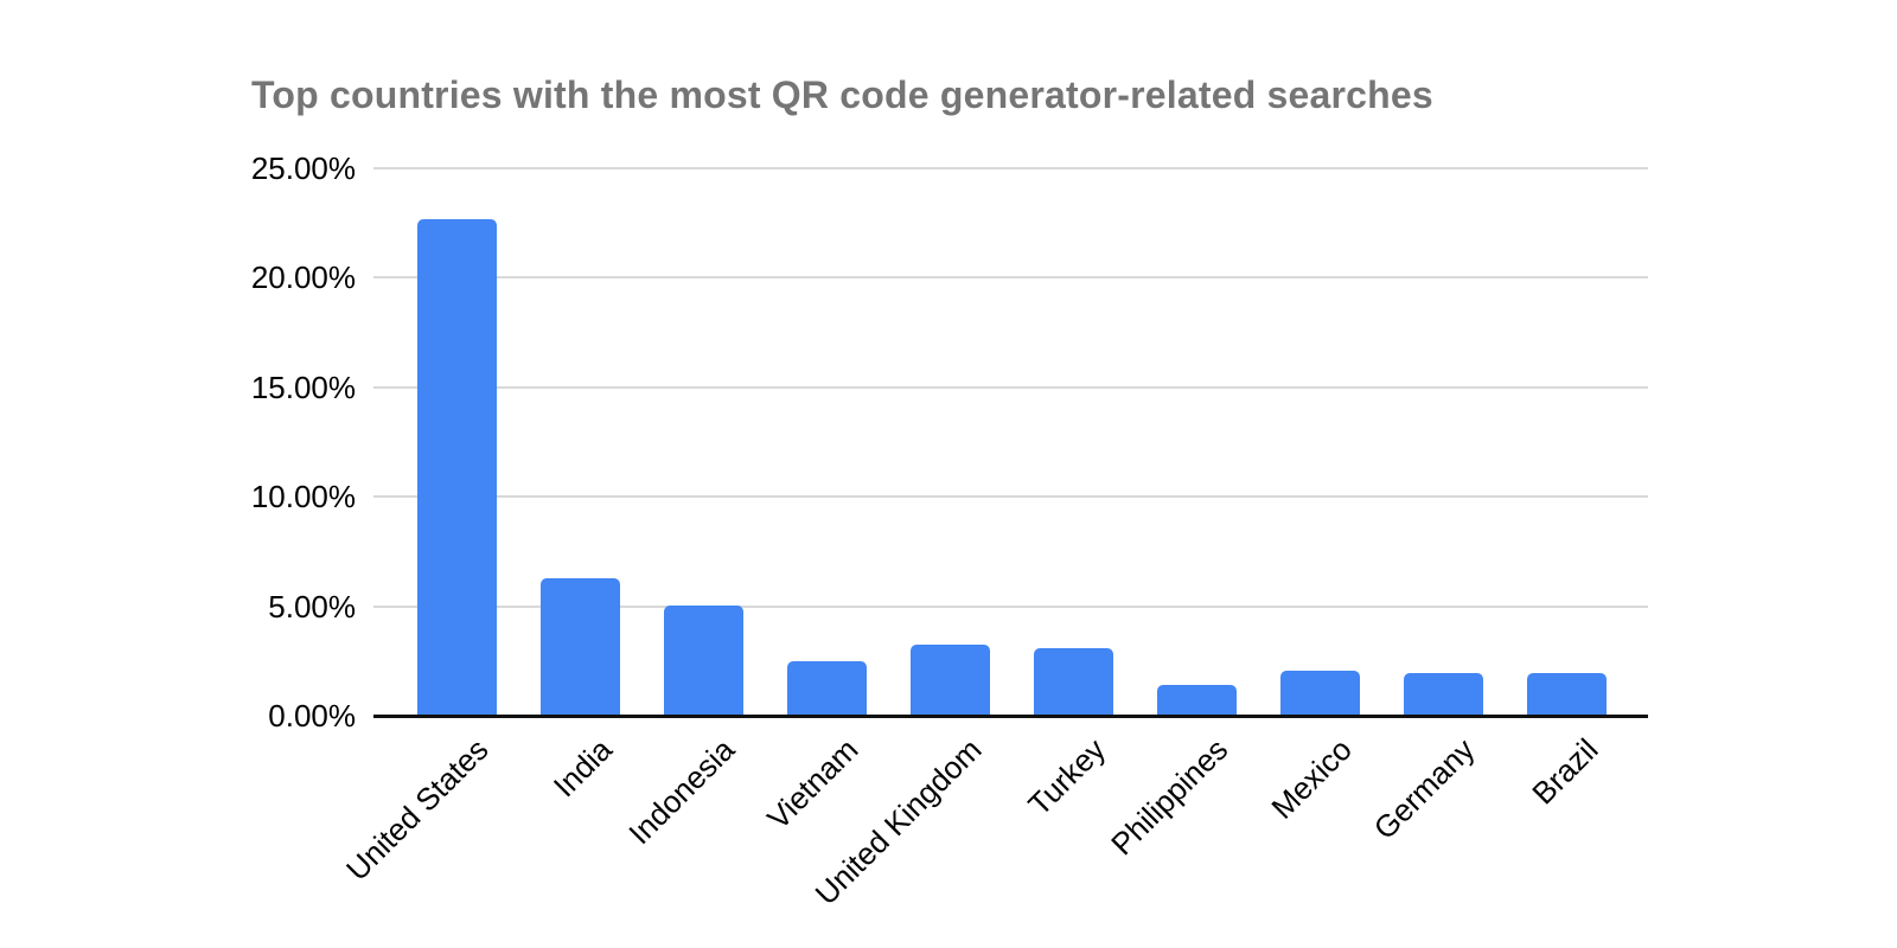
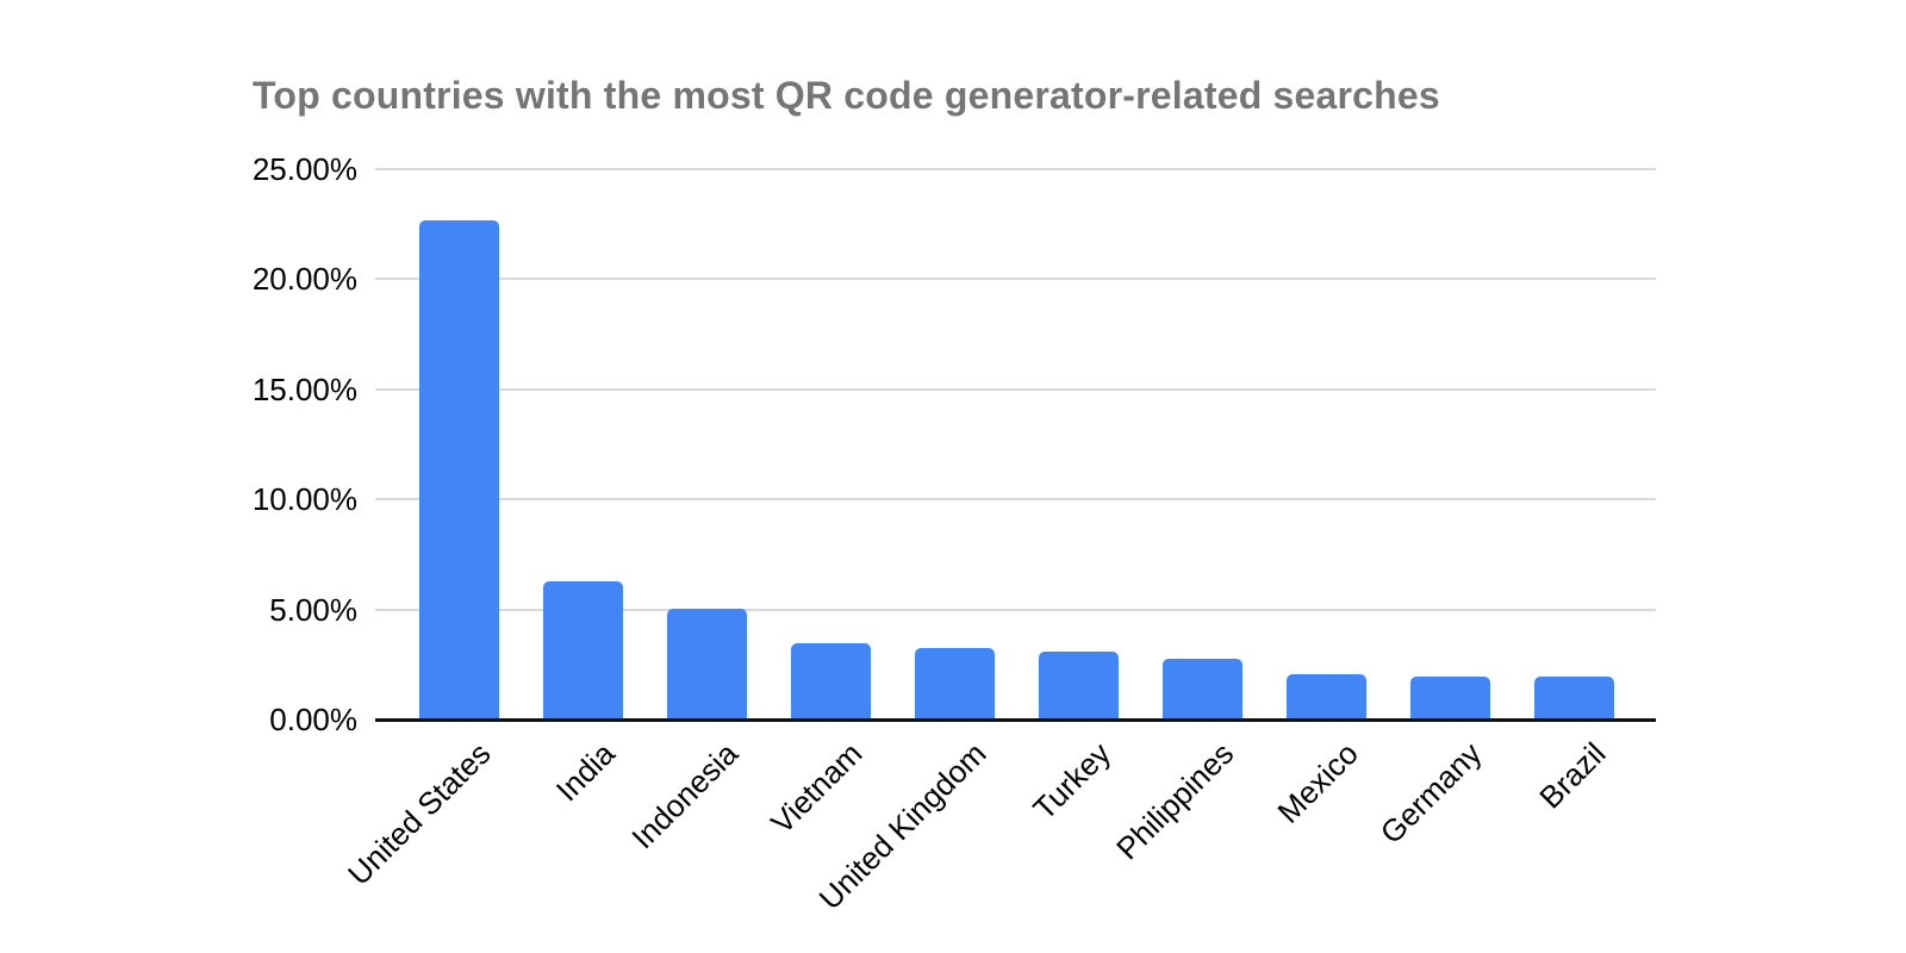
Vietnam: 2.5% -> 3.5%
Philippines: 1.4% -> 2.8%
